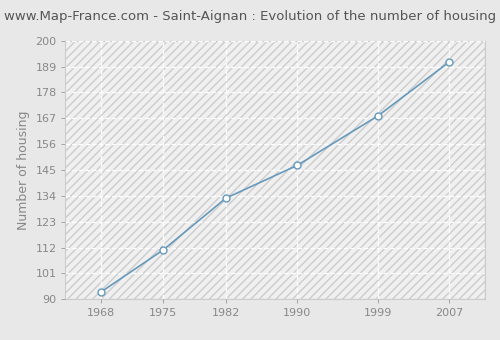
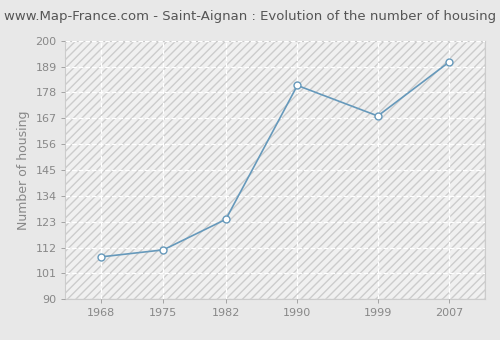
1968: 93 -> 108
1982: 133 -> 124
1990: 147 -> 181
